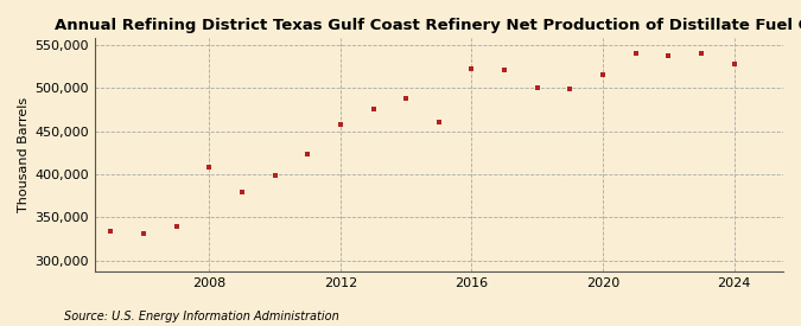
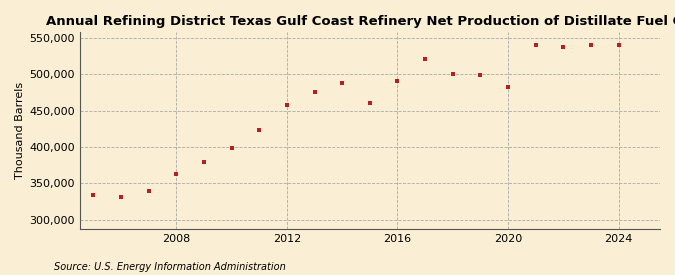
2008: 408,000 -> 363,000
2016: 522,000 -> 491,000
2020: 516,000 -> 483,000
2024: 528,000 -> 540,000
